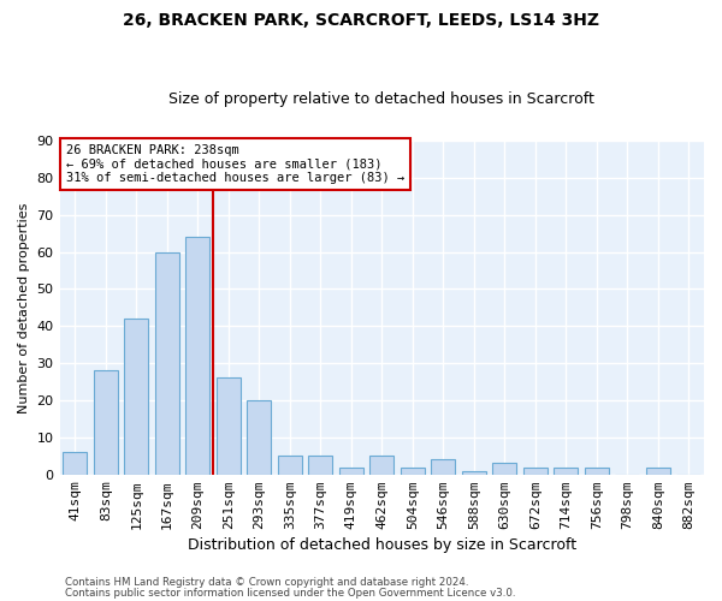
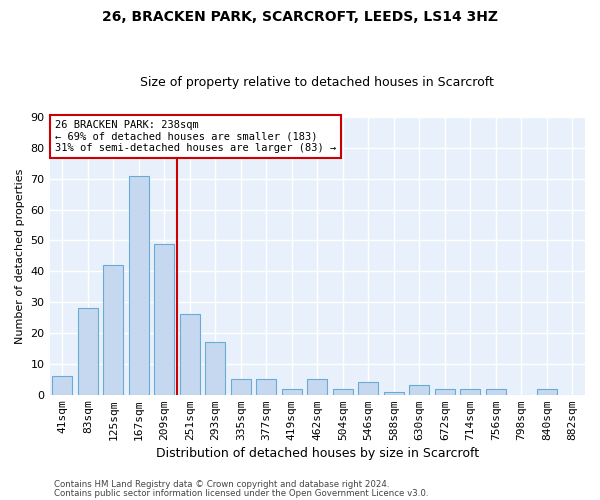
167sqm: 60 -> 71
209sqm: 64 -> 49
293sqm: 20 -> 17
